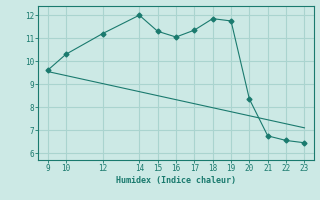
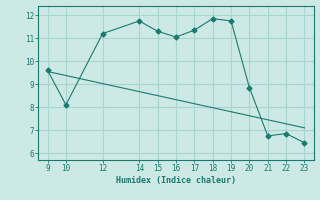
10: 10.30 -> 8.10
14: 12.00 -> 11.75
20: 8.35 -> 8.85
22: 6.55 -> 6.85
